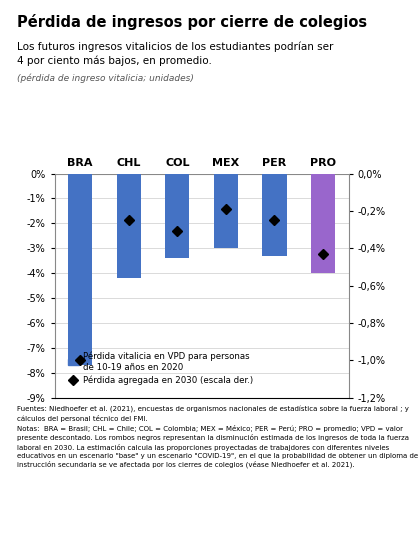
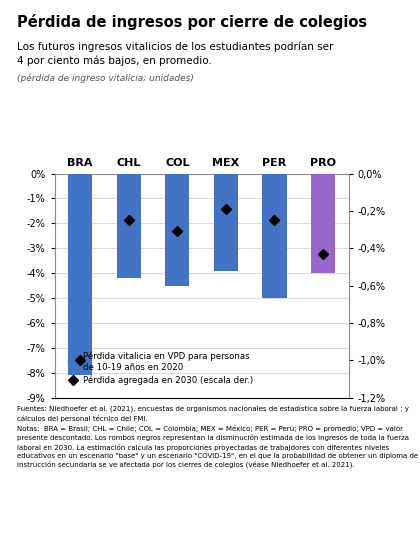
BRA: -7.7% -> -8.1%
COL: -3.4% -> -4.5%
MEX: -3.0% -> -3.9%
PER: -3.3% -> -5.0%
